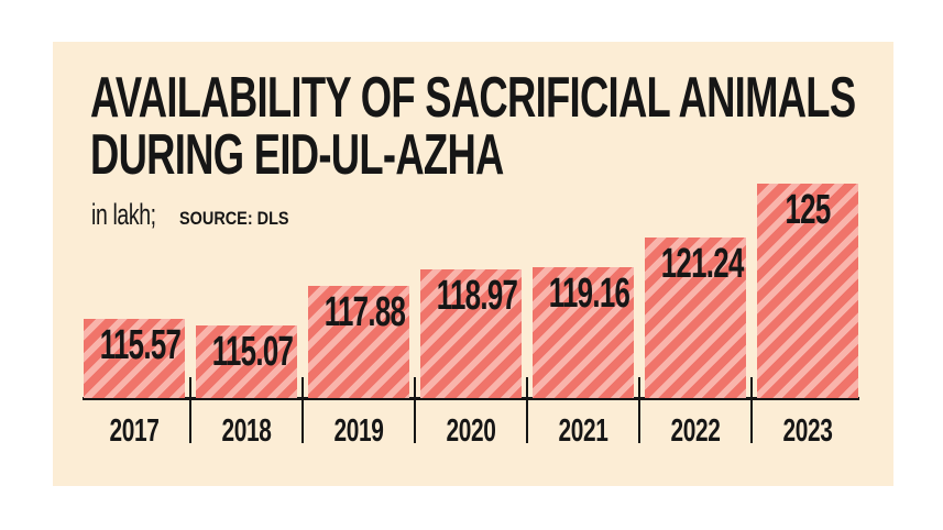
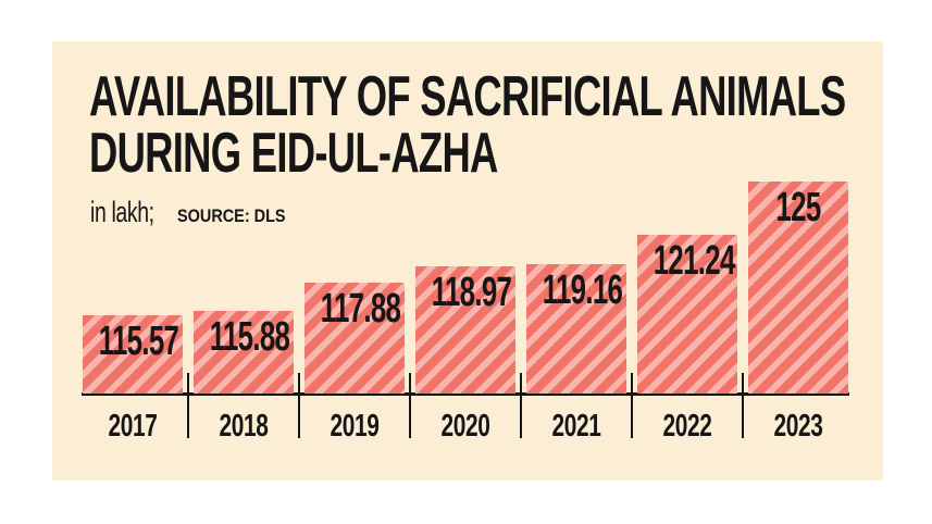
2018: 115.07 -> 115.88
